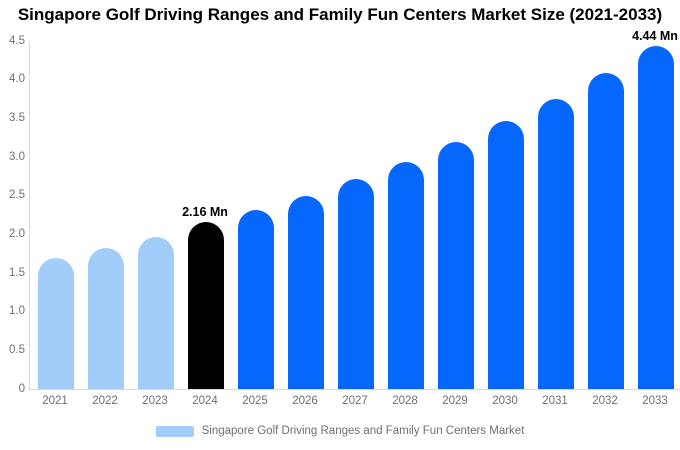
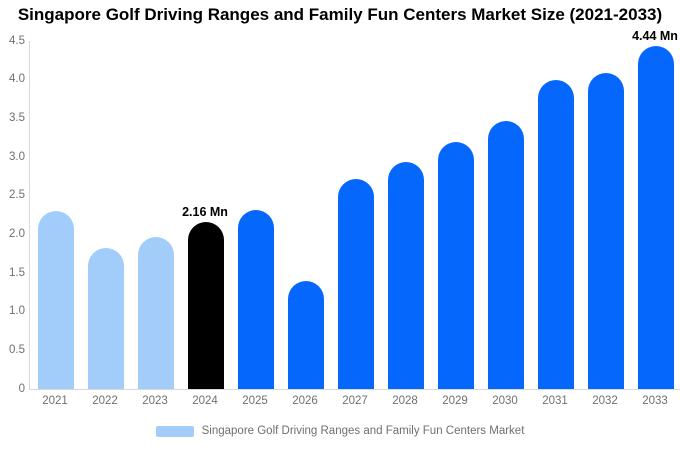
2021: 1.7 -> 2.3
2026: 2.5 -> 1.4
2031: 3.8 -> 4.0
